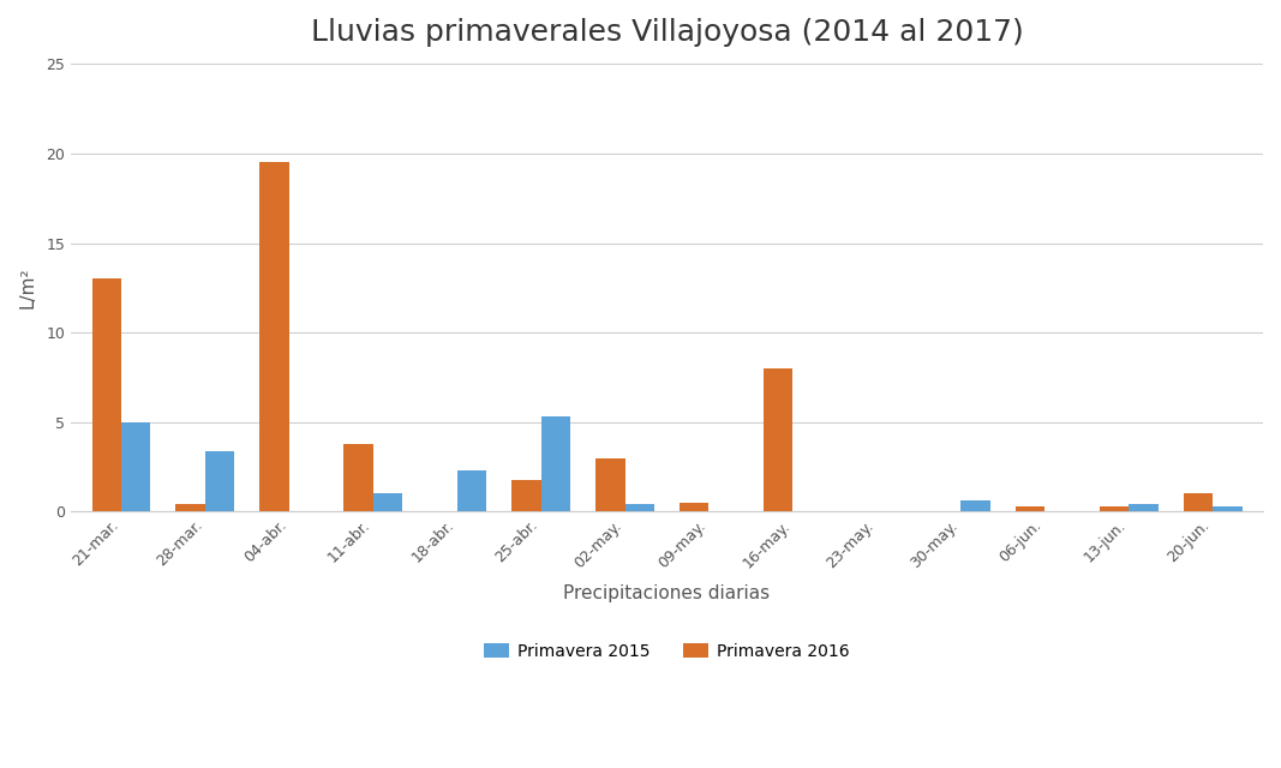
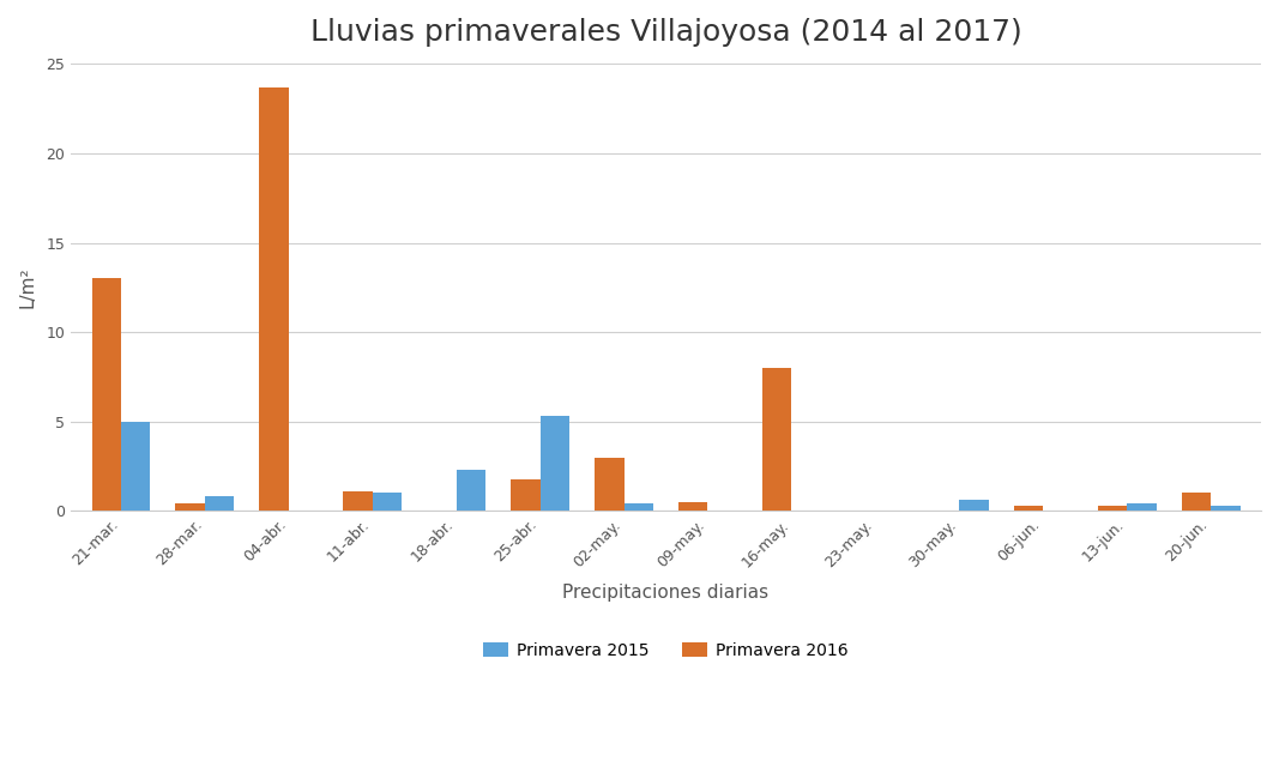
Primavera 2015/28-mar.: 3.4 -> 0.8
Primavera 2016/04-abr.: 19.5 -> 23.7
Primavera 2016/11-abr.: 3.8 -> 1.1
